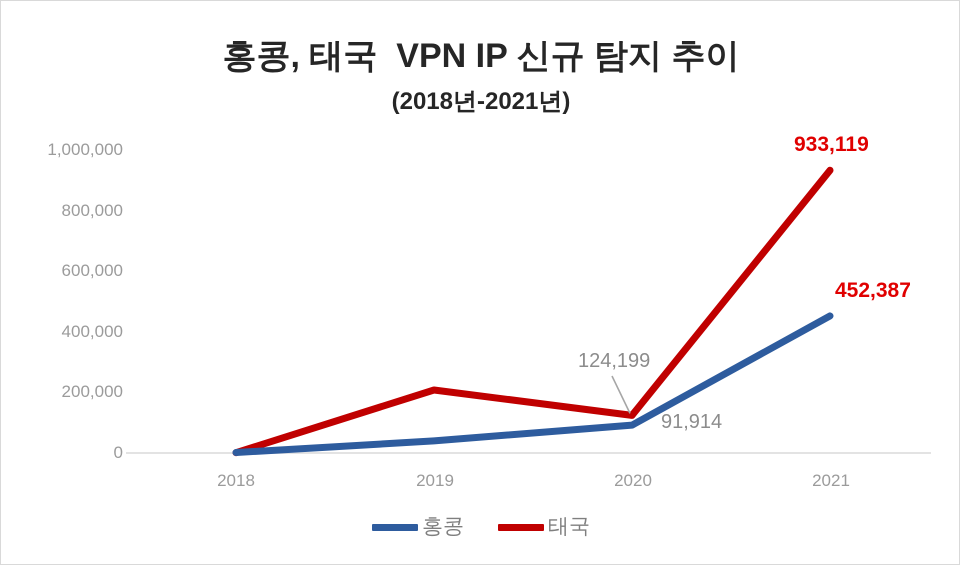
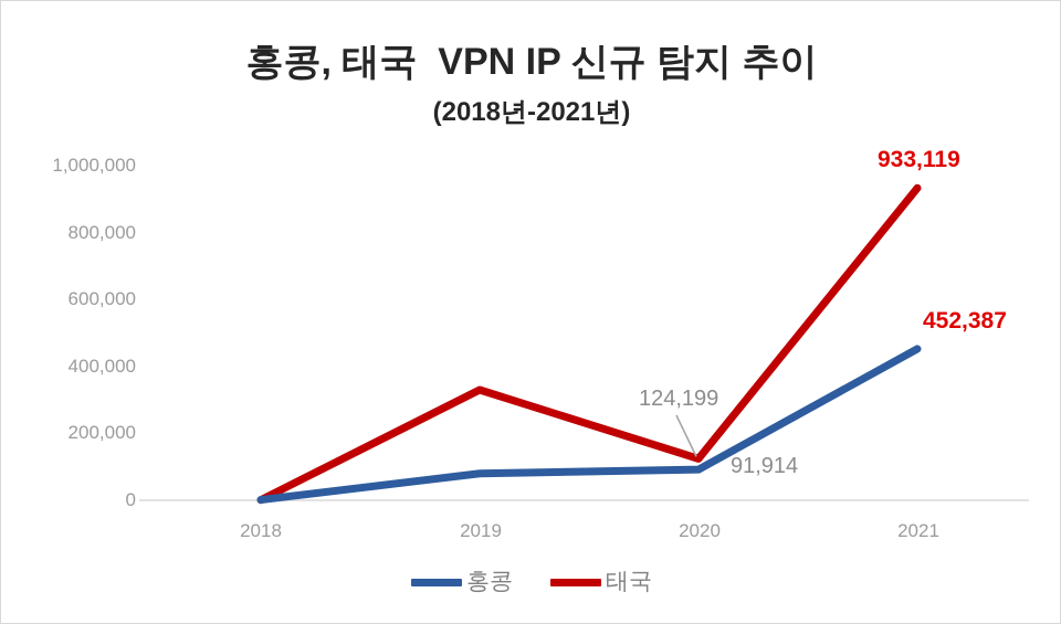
홍콩/2019: 40000 -> 80000
태국/2019: 210000 -> 330000
